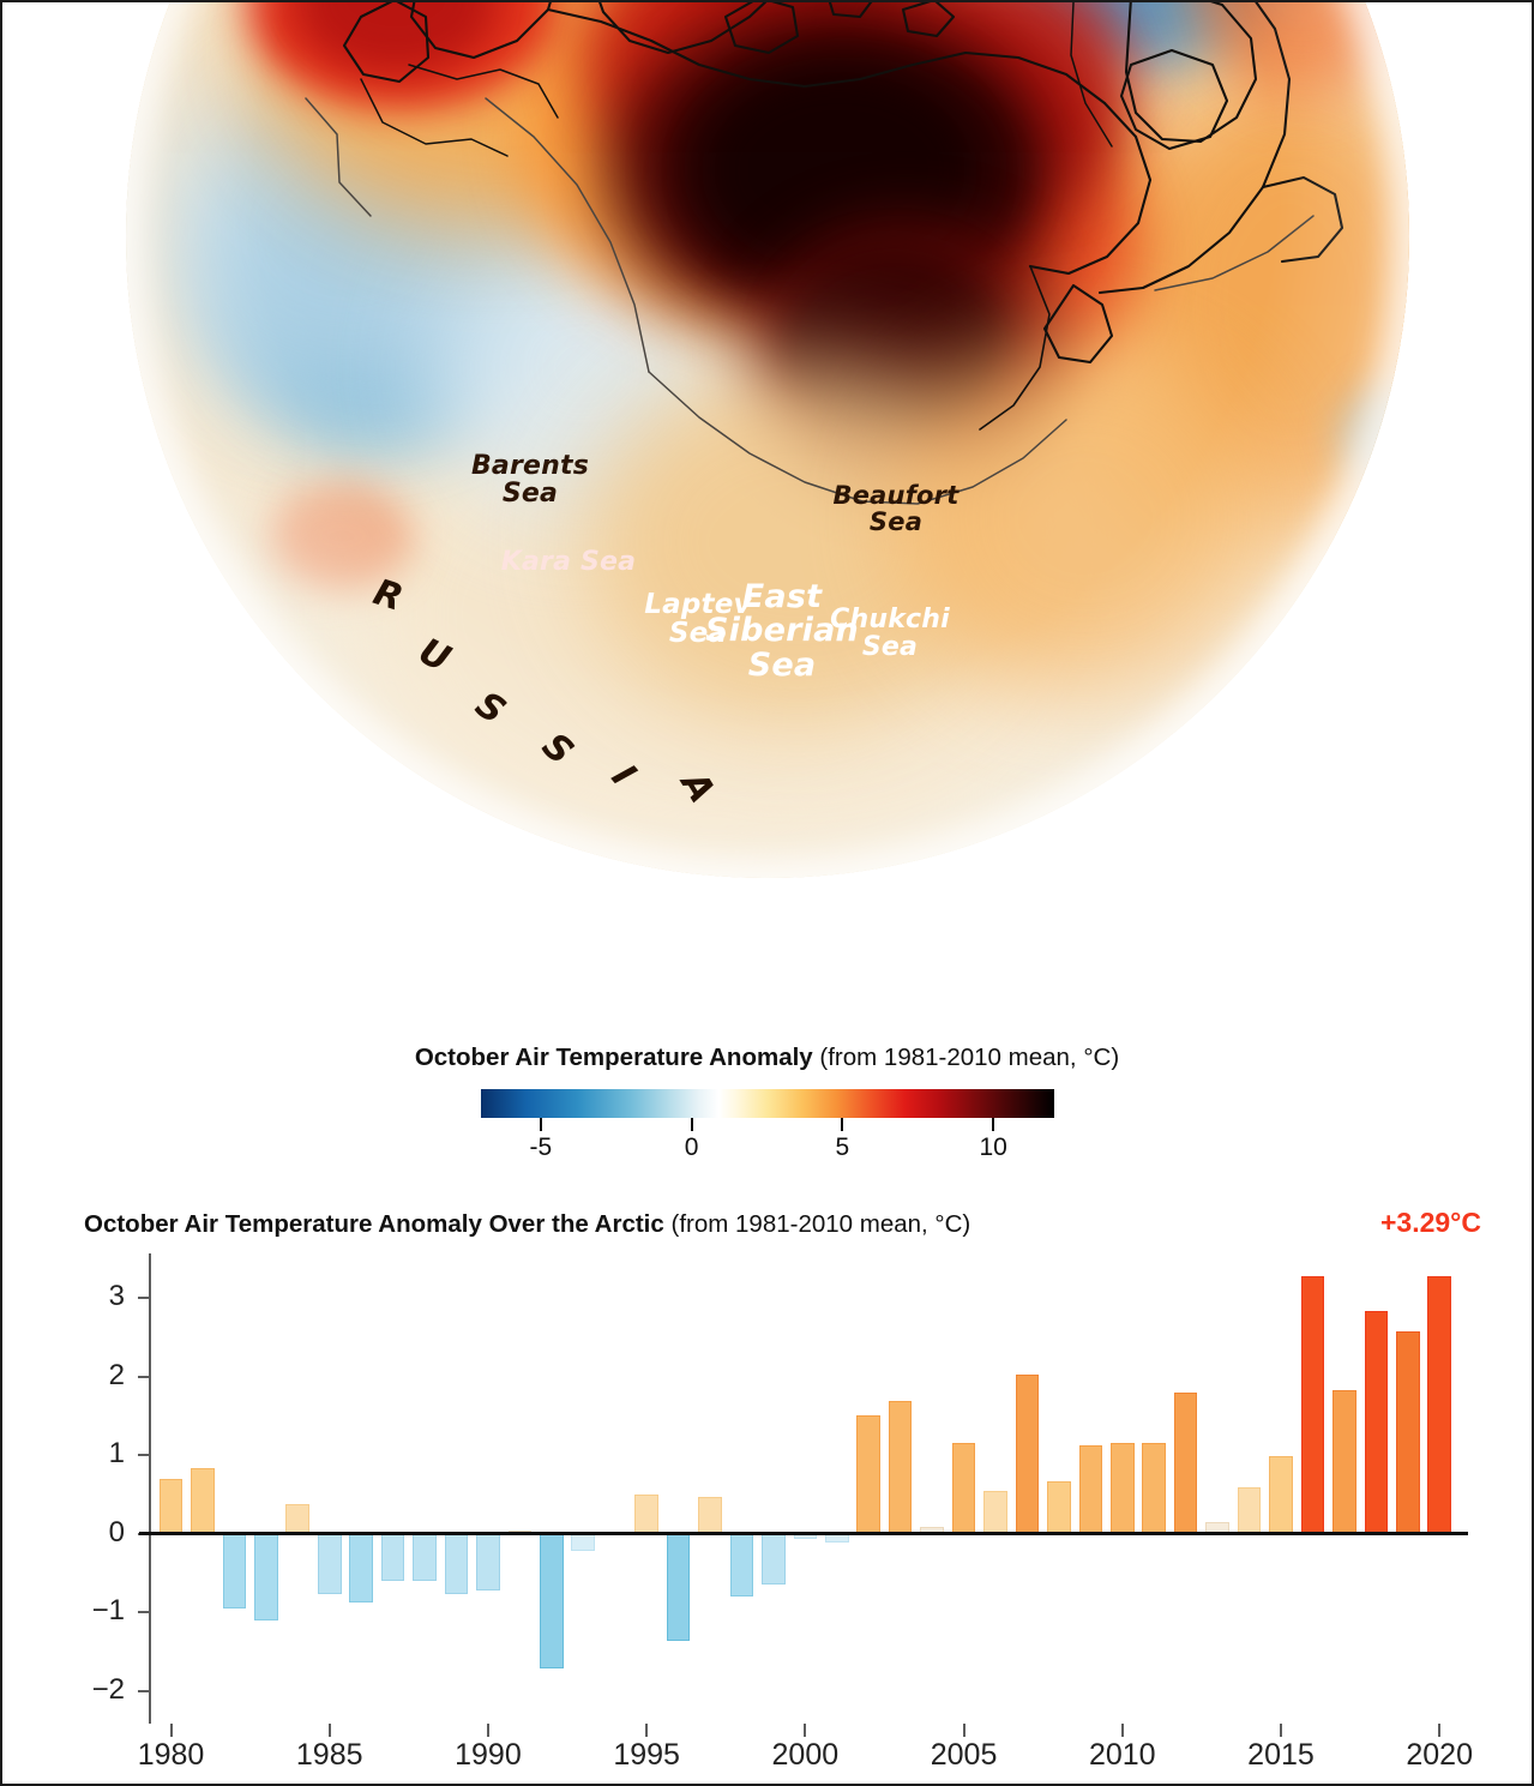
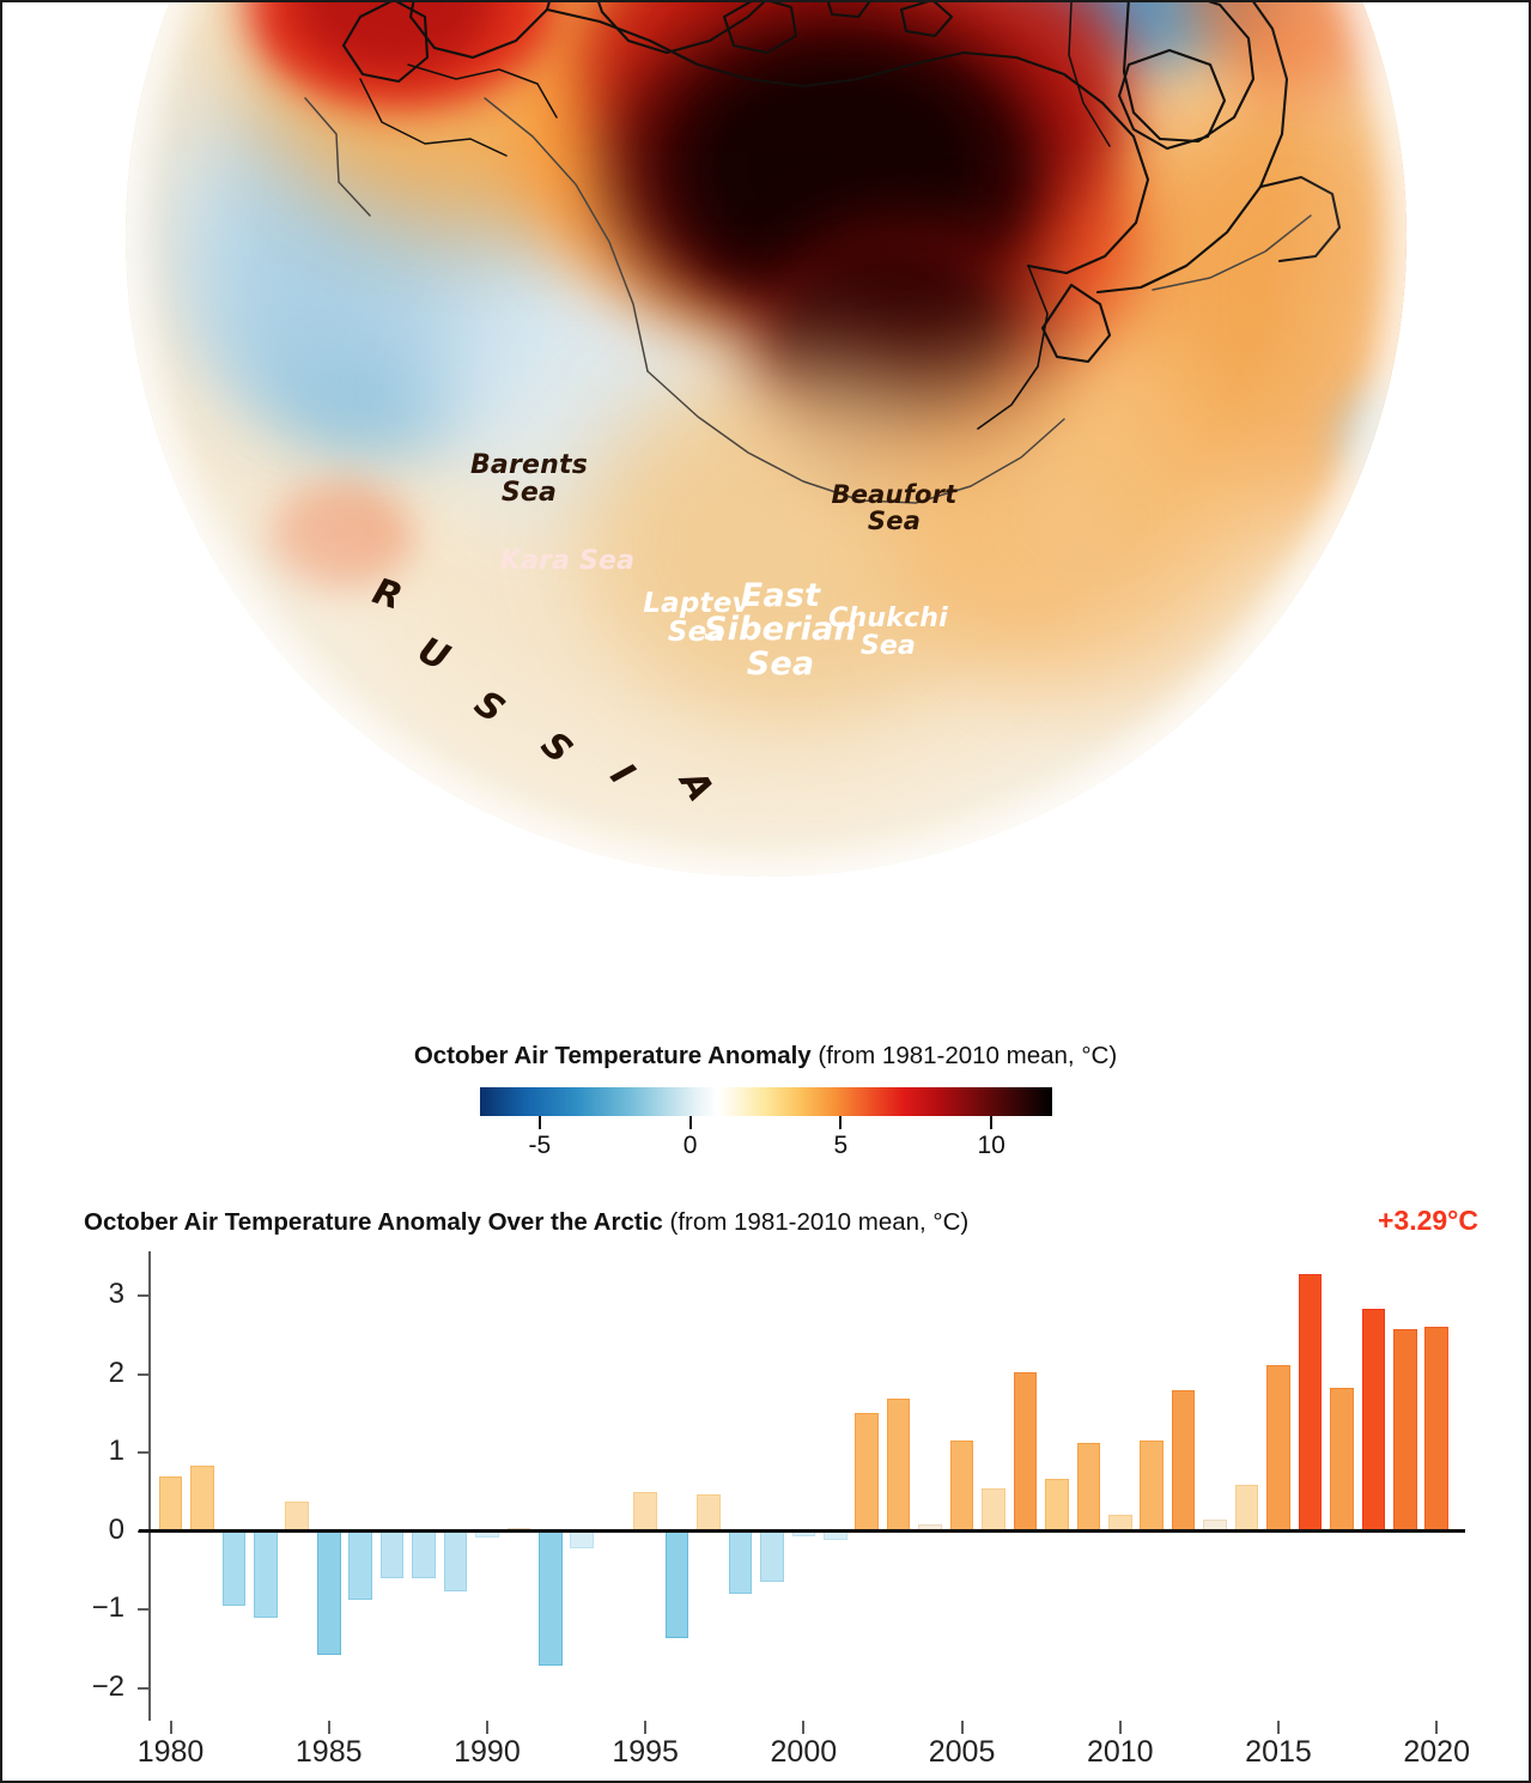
1985: -0.8 -> -1.6
1990: -0.7 -> -0.1
2010: 1.1 -> 0.2
2015: 1.0 -> 2.1
2020: 3.3 -> 2.6
